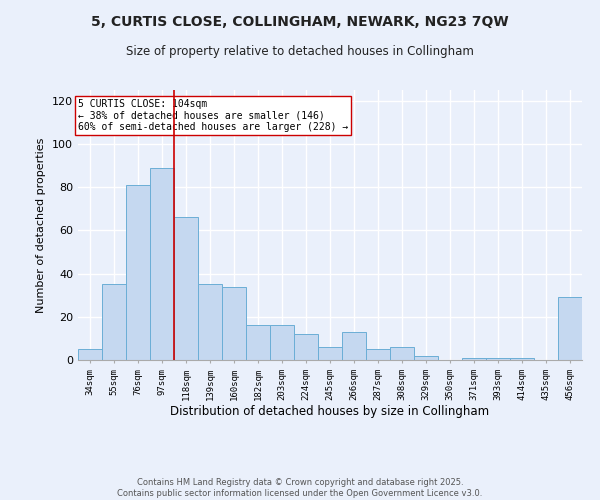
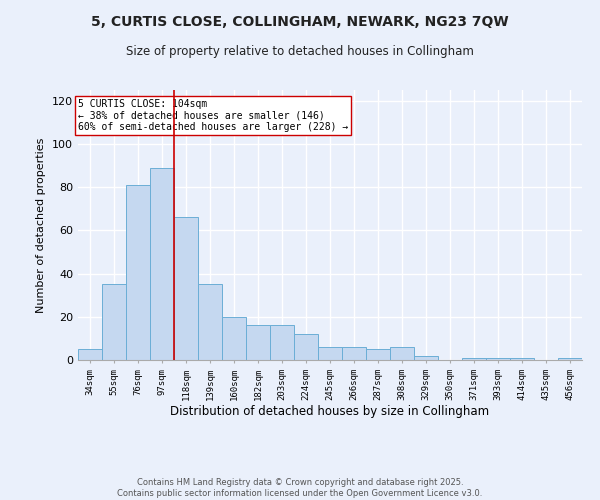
160sqm: 34 -> 20
266sqm: 13 -> 6
456sqm: 29 -> 1
